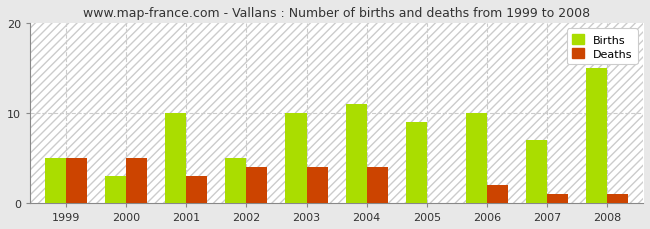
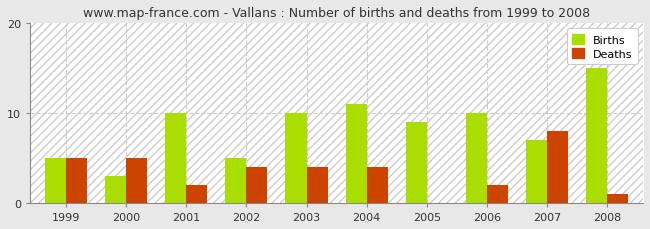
Deaths/2001: 3 -> 2
Deaths/2007: 1 -> 8
